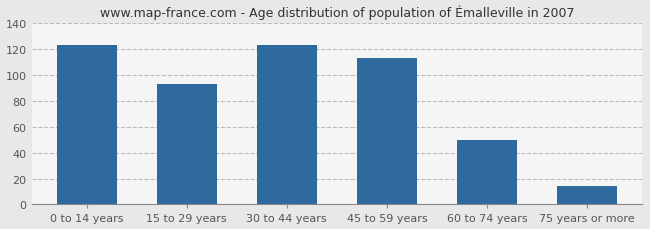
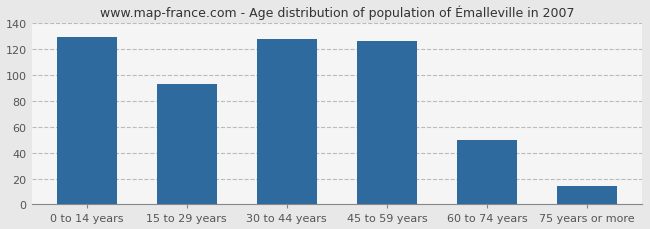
0 to 14 years: 123 -> 129
30 to 44 years: 123 -> 128
45 to 59 years: 113 -> 126
